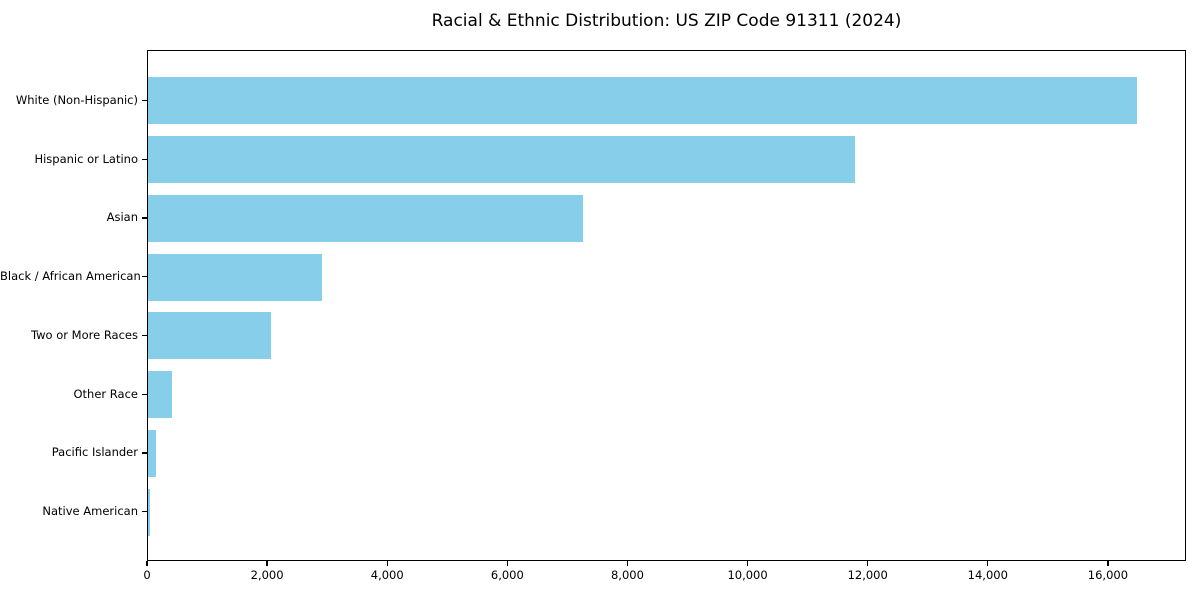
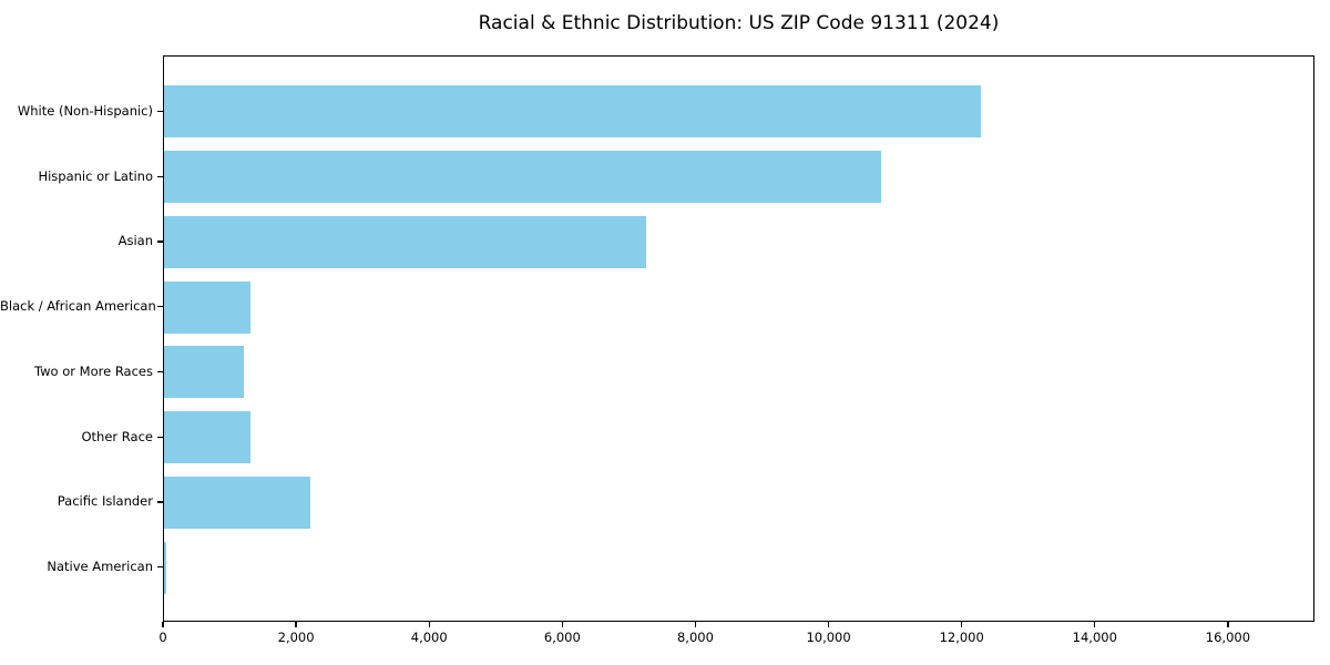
White (Non-Hispanic): 16500 -> 12300
Hispanic or Latino: 11800 -> 10800
Black / African American: 2900 -> 1300
Two or More Races: 2000 -> 1200
Other Race: 400 -> 1300
Pacific Islander: 100 -> 2200
